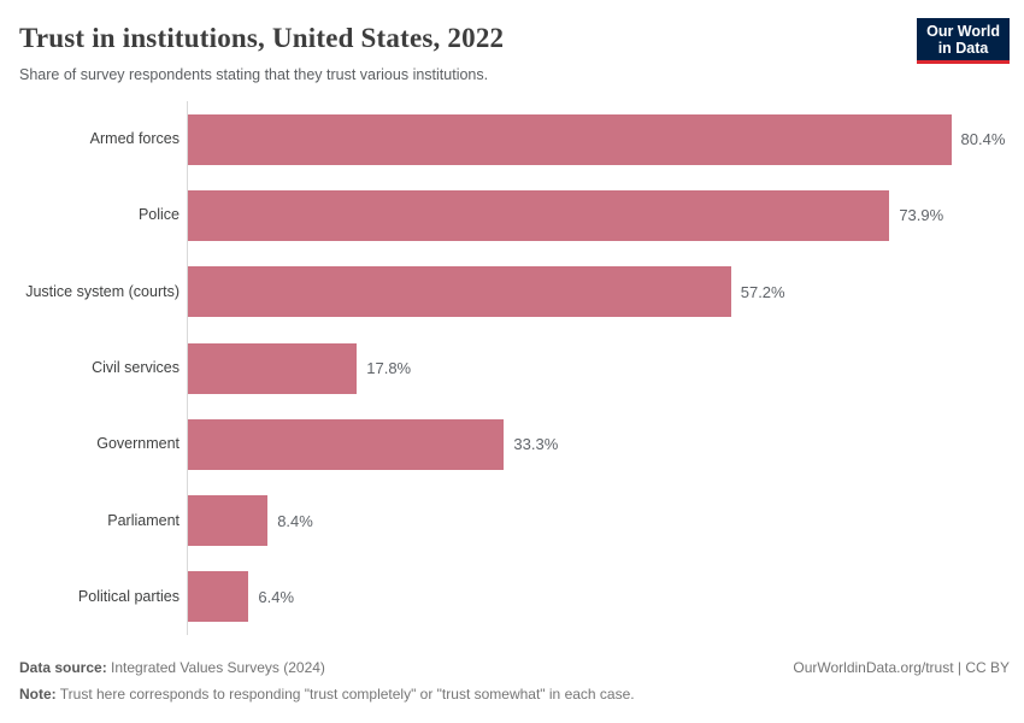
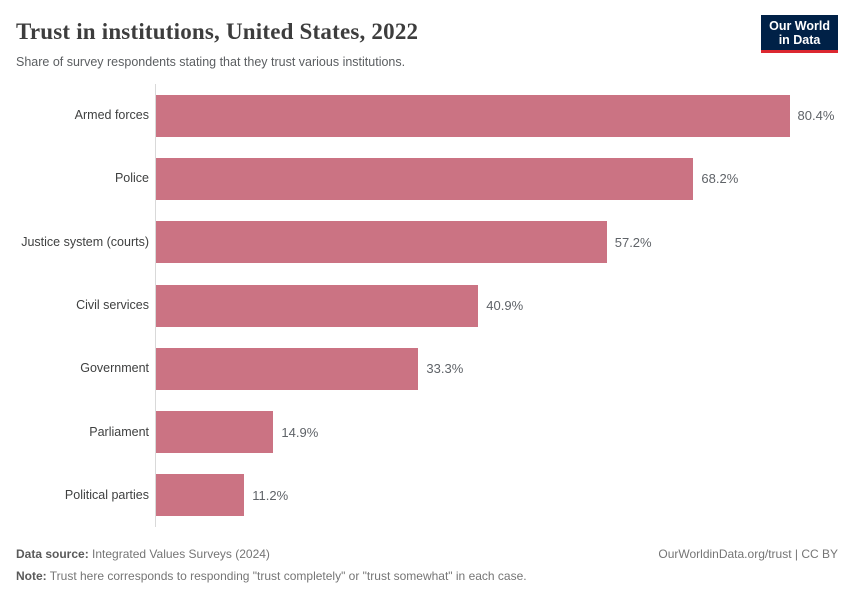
Police: 73.9% -> 68.2%
Civil services: 17.8% -> 40.9%
Parliament: 8.4% -> 14.9%
Political parties: 6.4% -> 11.2%
